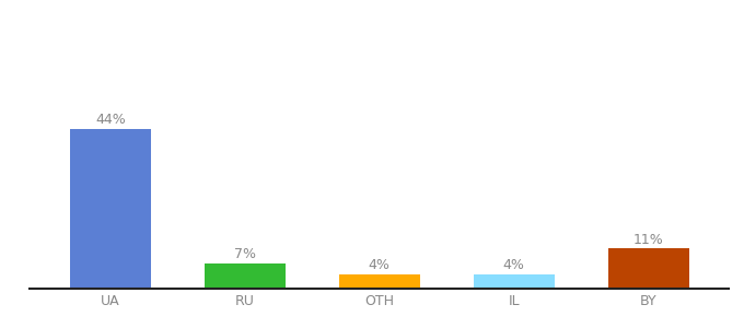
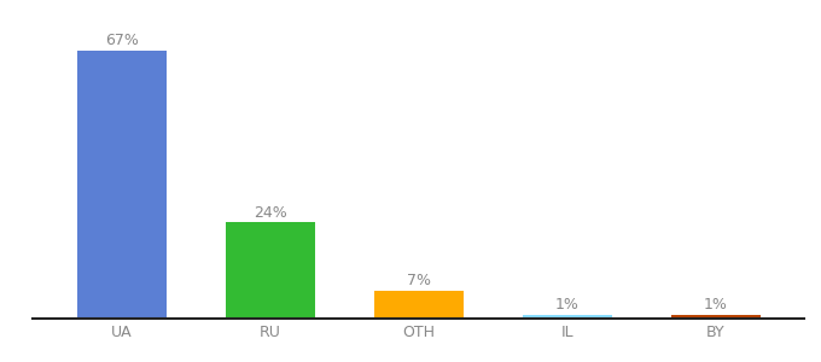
UA: 44% -> 67%
RU: 7% -> 24%
OTH: 4% -> 7%
IL: 4% -> 1%
BY: 11% -> 1%
